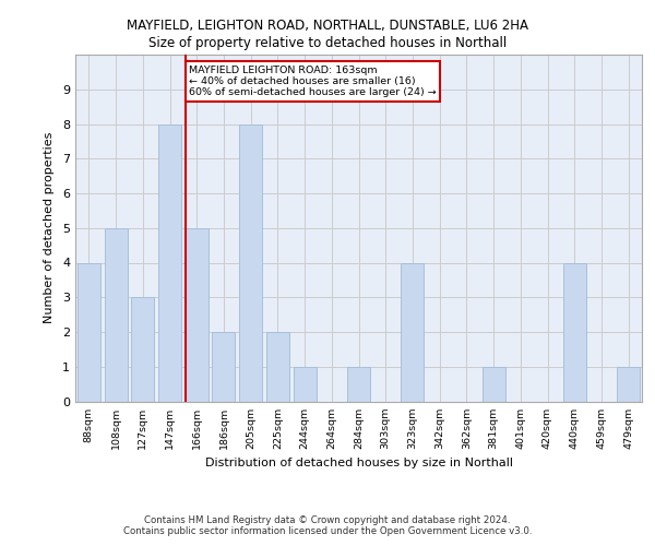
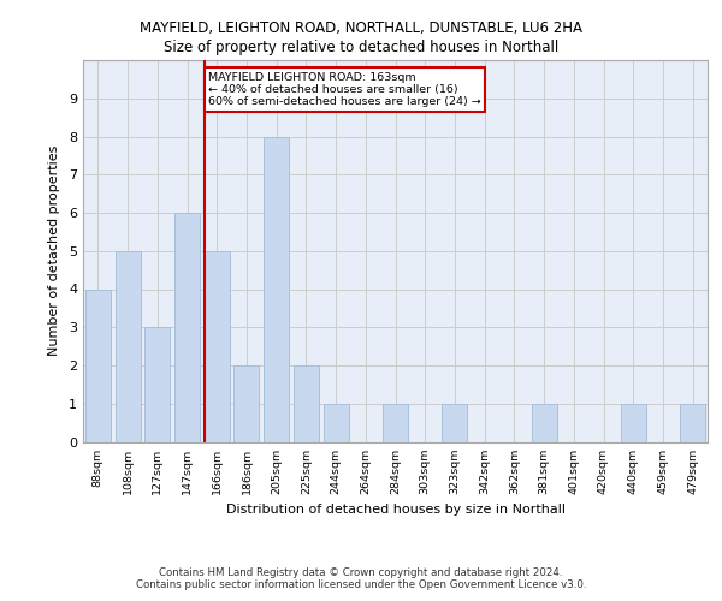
147sqm: 8 -> 6
323sqm: 4 -> 1
440sqm: 4 -> 1
